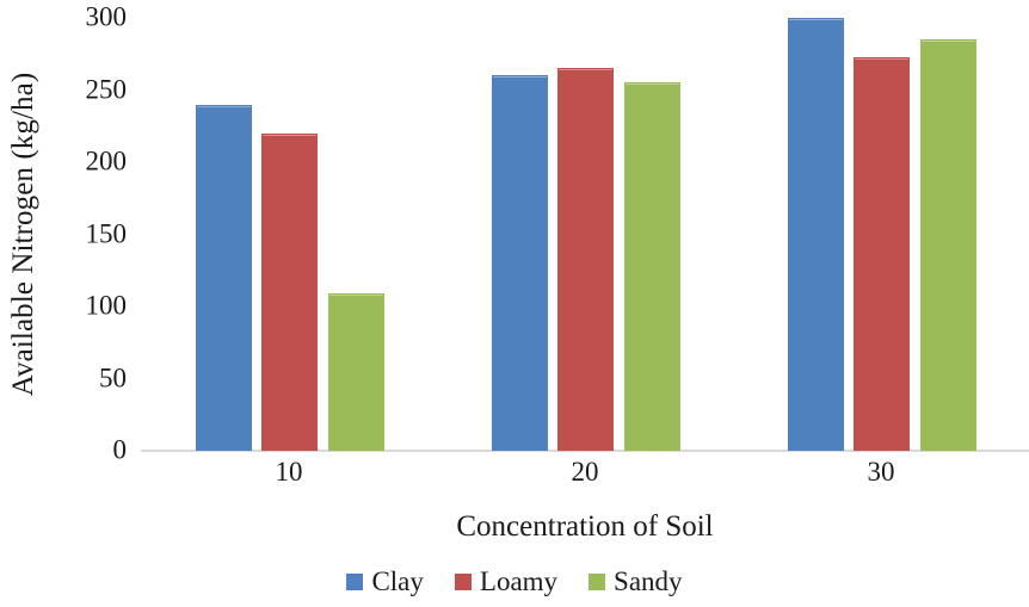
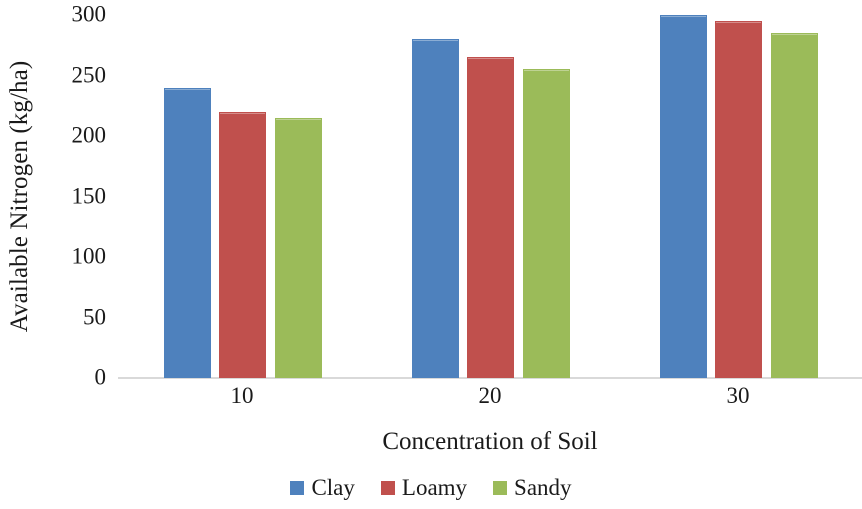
Sandy/10: 109 -> 215
Clay/20: 260 -> 280
Loamy/30: 273 -> 295
